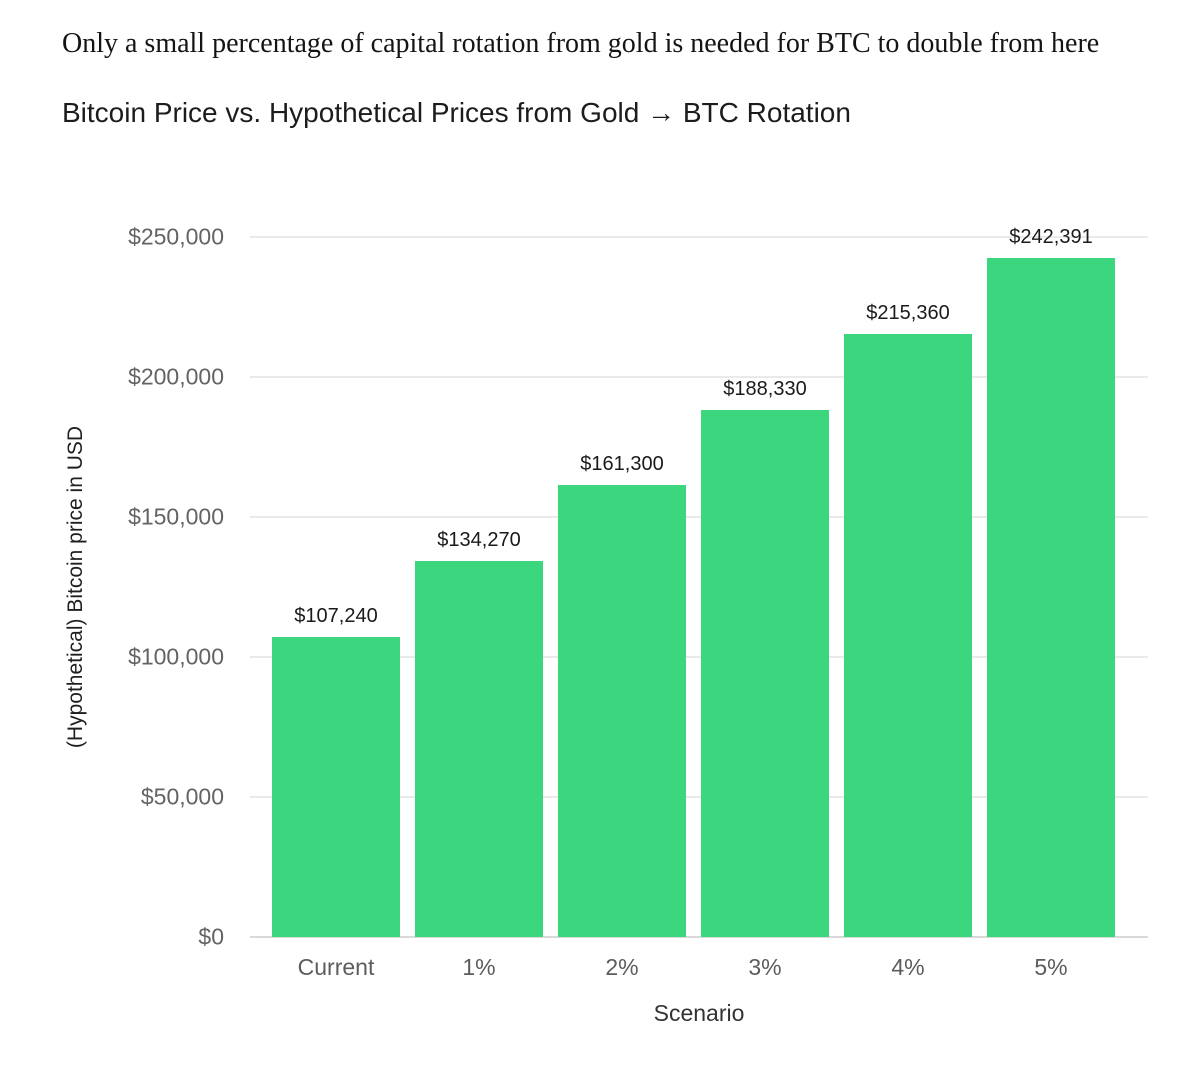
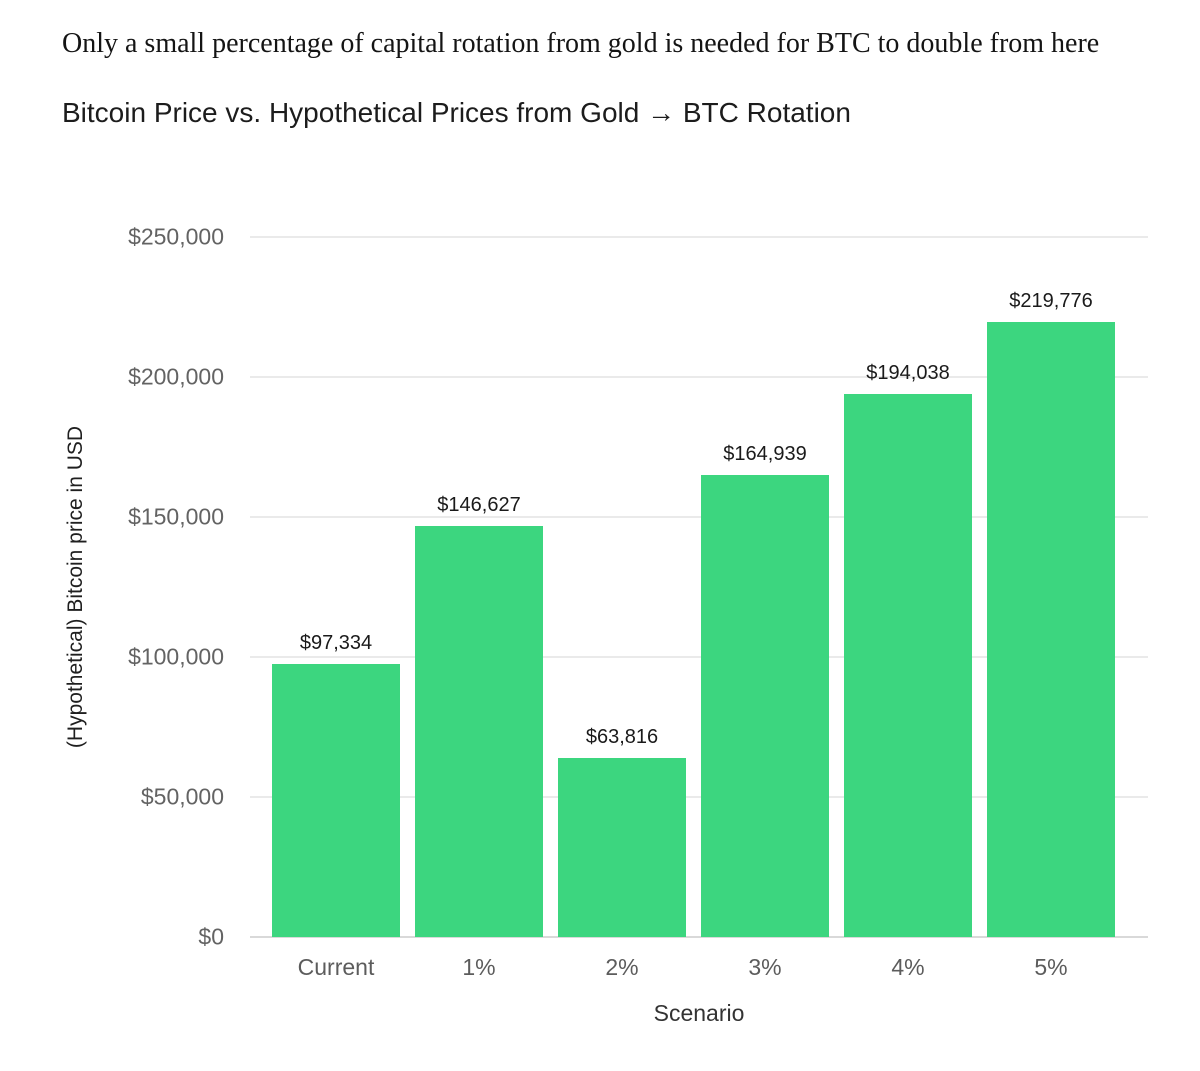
Current: $107,240 -> $97,334
1%: $134,270 -> $146,627
2%: $161,300 -> $63,816
3%: $188,330 -> $164,939
4%: $215,360 -> $194,038
5%: $242,391 -> $219,776
